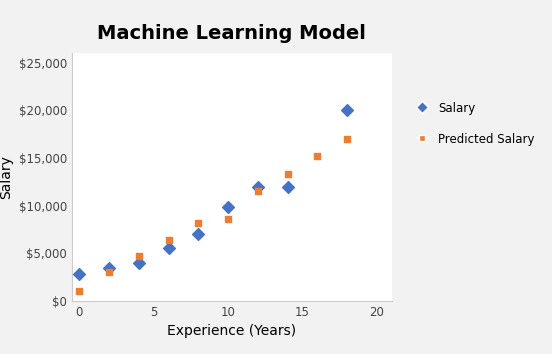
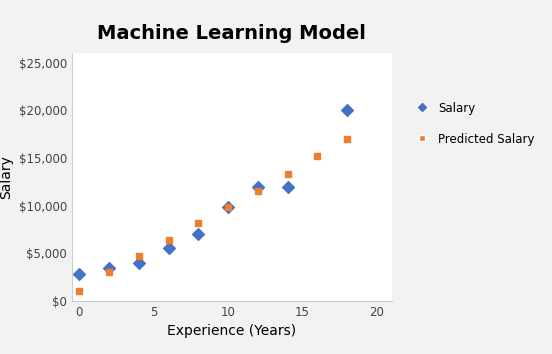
Predicted Salary/10: $8,600 -> $9,900
